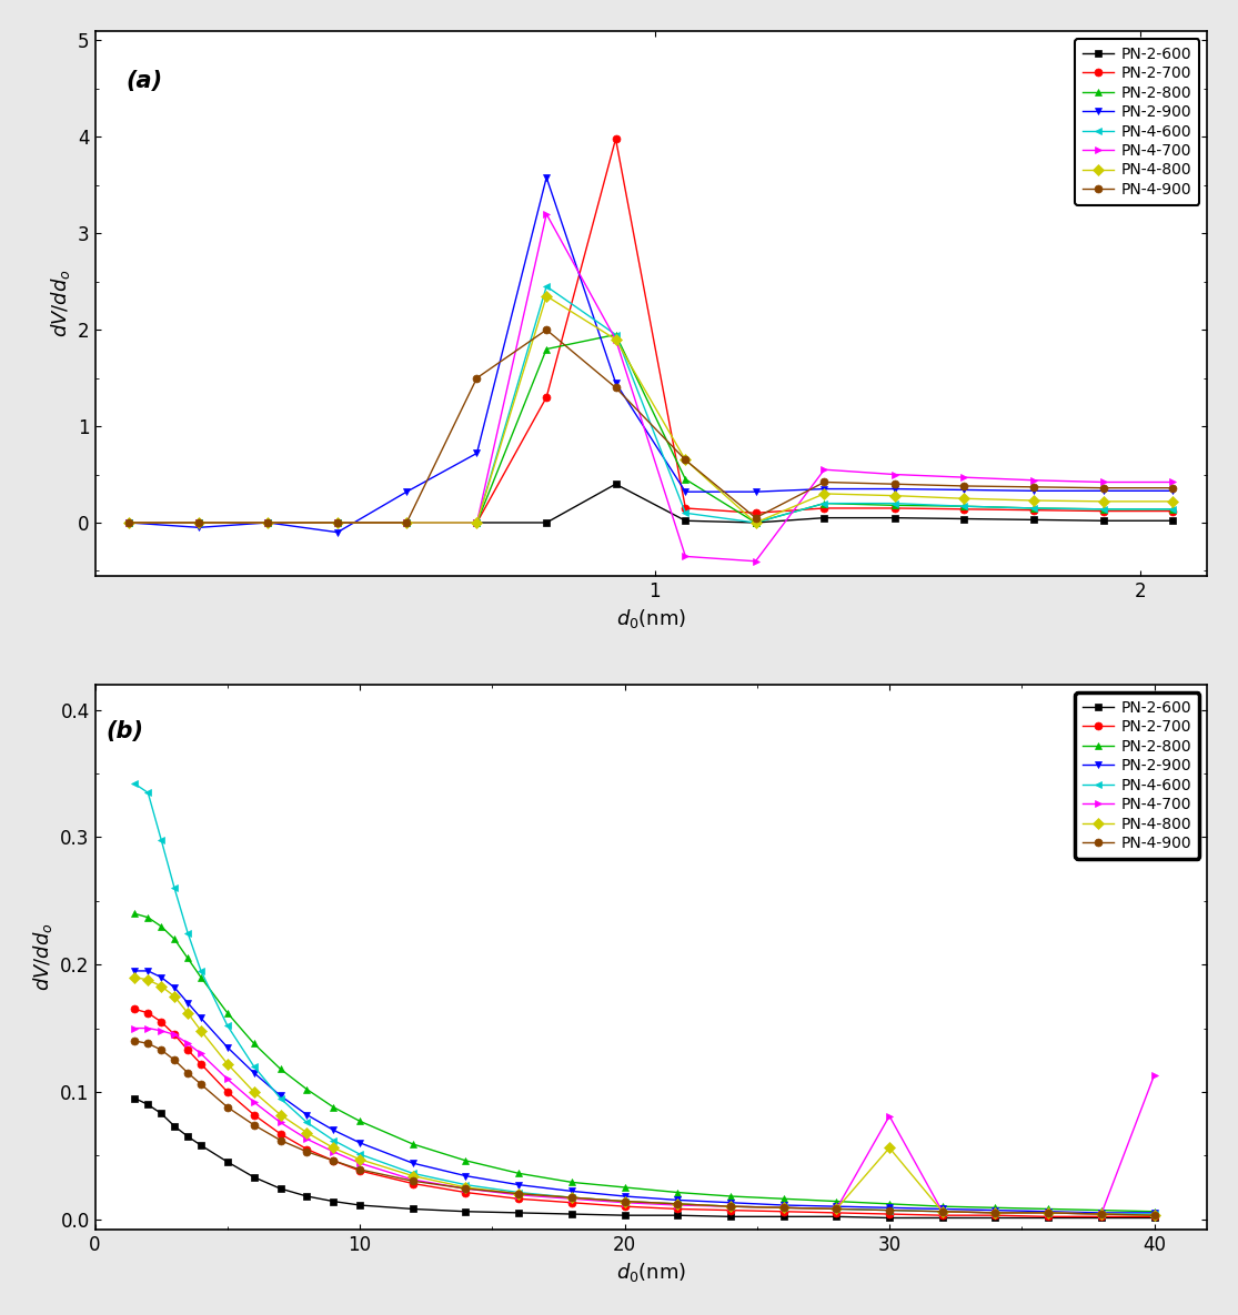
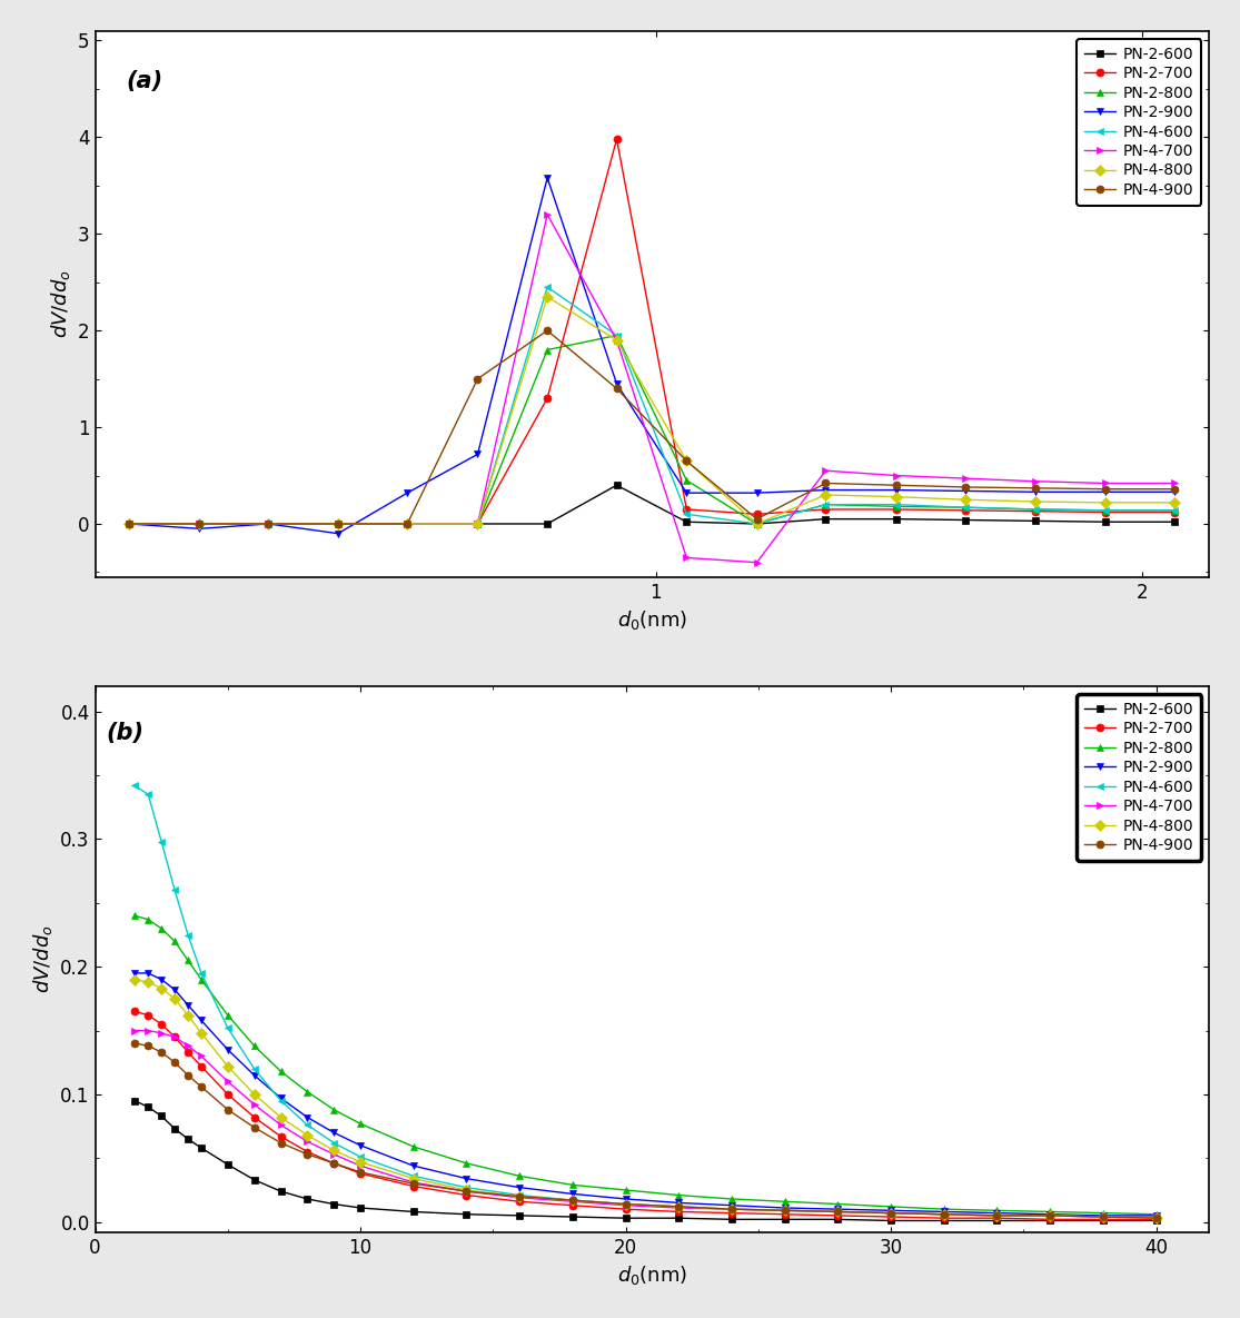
PN-4-700/30: 0.081 -> 0.007
PN-4-800/30: 0.056 -> 0.007
PN-4-700/40: 0.113 -> 0.004
